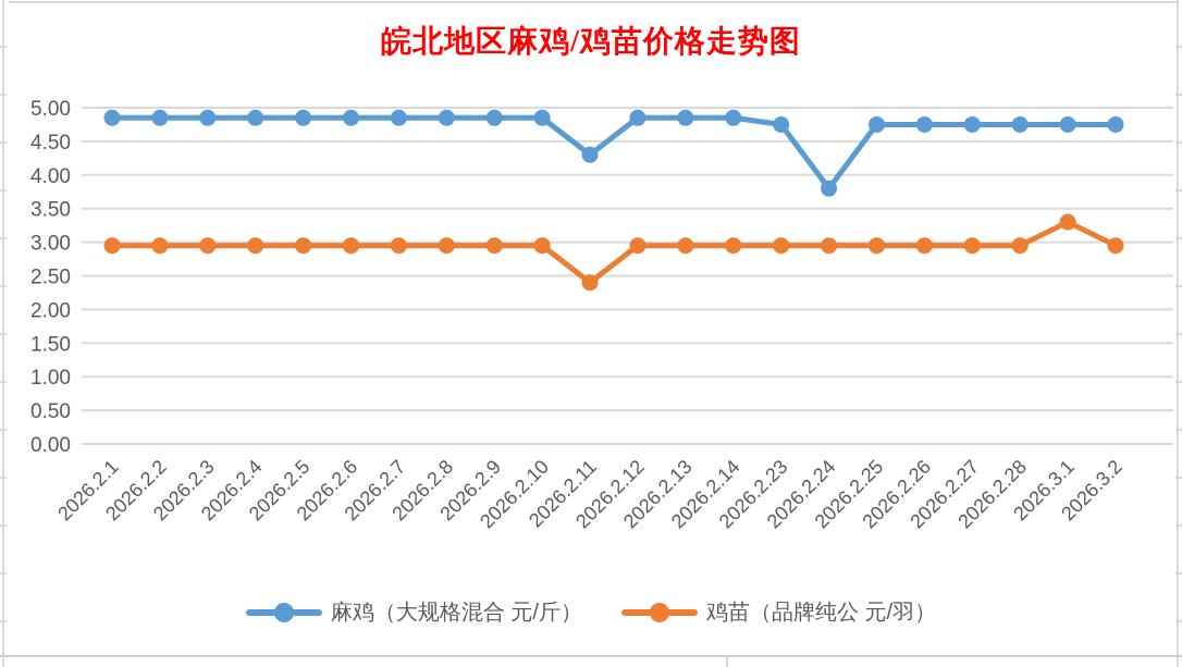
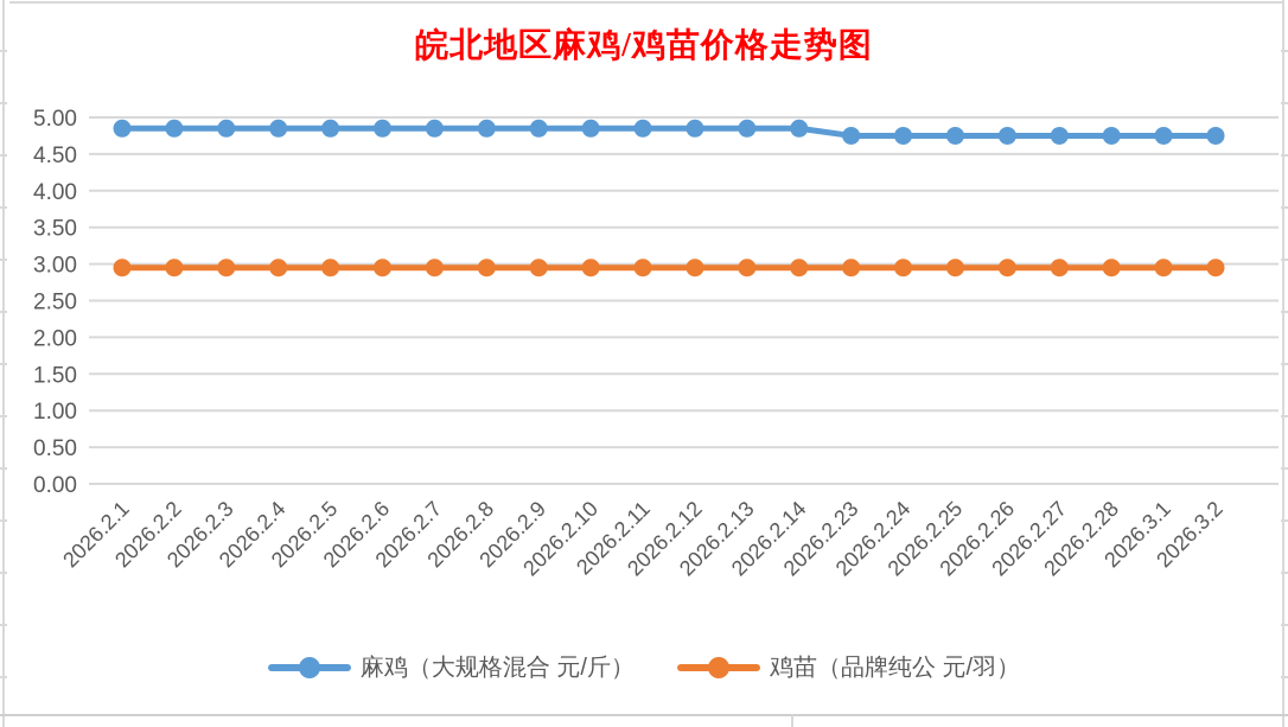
麻鸡（大规格混合 元/斤）/2026.2.11: 4.3 -> 4.8
鸡苗（品牌纯公 元/羽）/2026.2.11: 2.4 -> 3.0
麻鸡（大规格混合 元/斤）/2026.2.24: 3.8 -> 4.8
鸡苗（品牌纯公 元/羽）/2026.3.1: 3.3 -> 3.0
